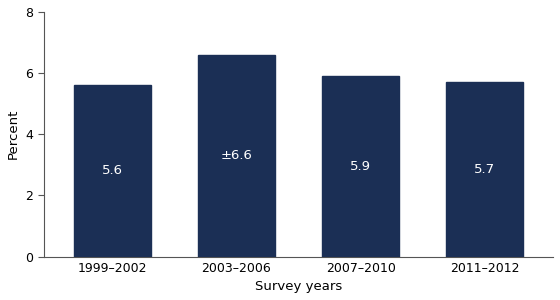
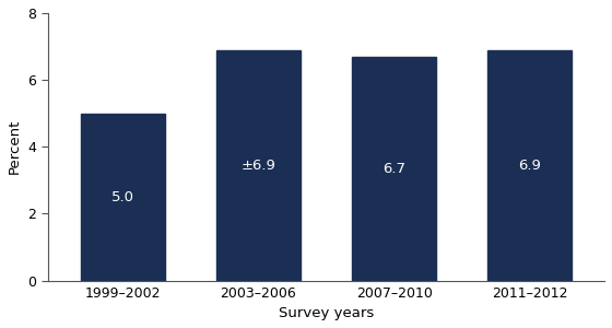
1999–2002: 5.6 -> 5.0
2003–2006: ±6.6 -> ±6.9
2007–2010: 5.9 -> 6.7
2011–2012: 5.7 -> 6.9
